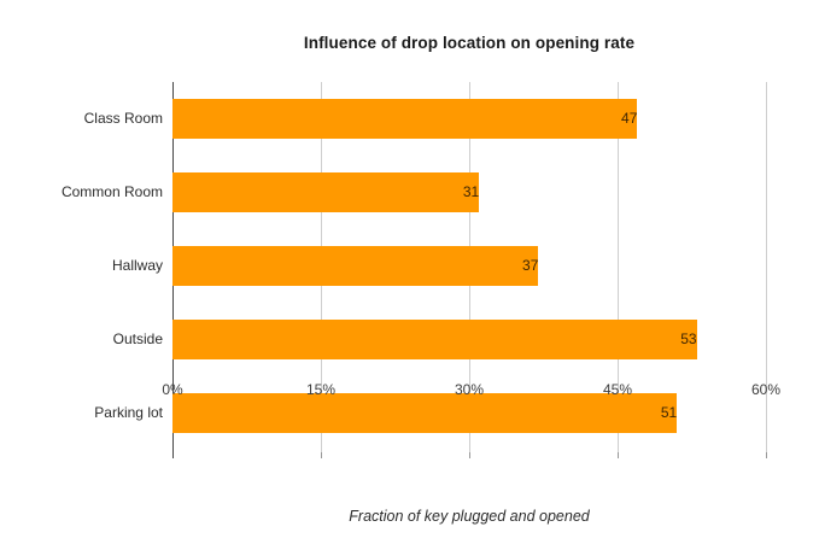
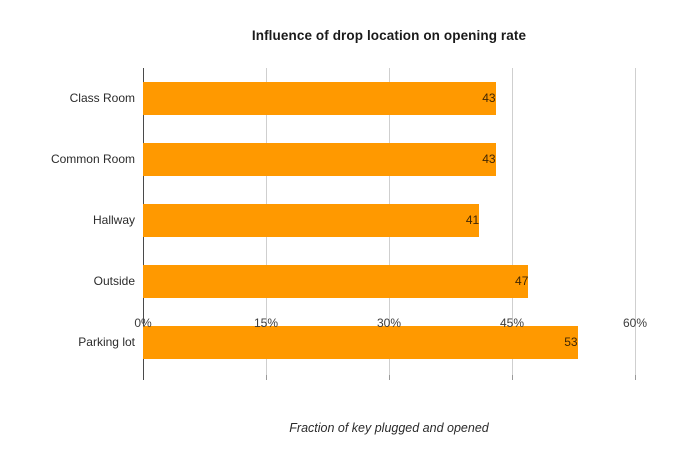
Class Room: 47 -> 43
Common Room: 31 -> 43
Hallway: 37 -> 41
Outside: 53 -> 47
Parking lot: 51 -> 53
